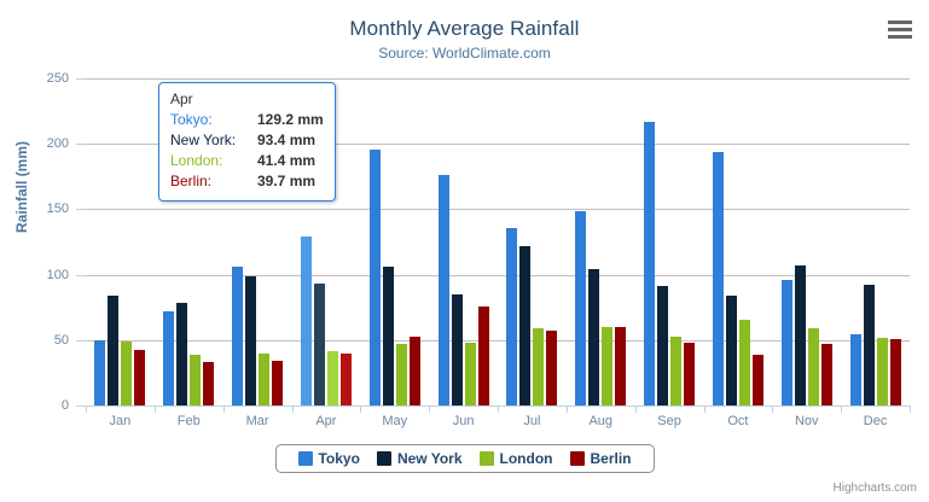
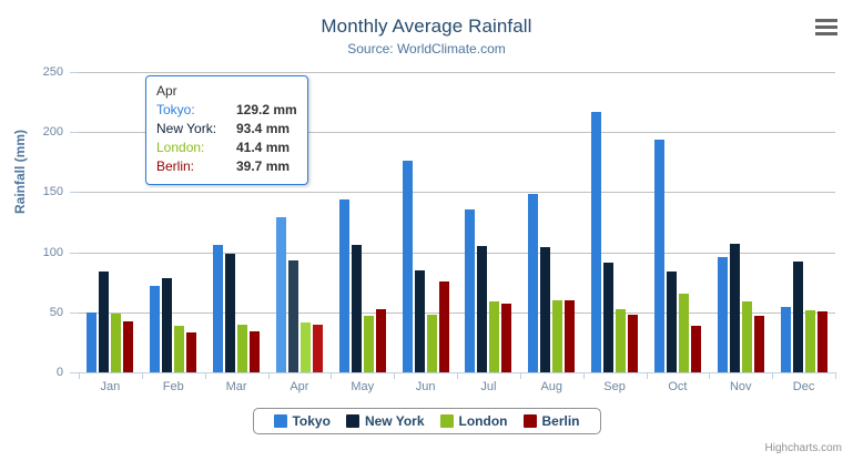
Tokyo/May: 196 -> 144
New York/Jul: 122 -> 105
